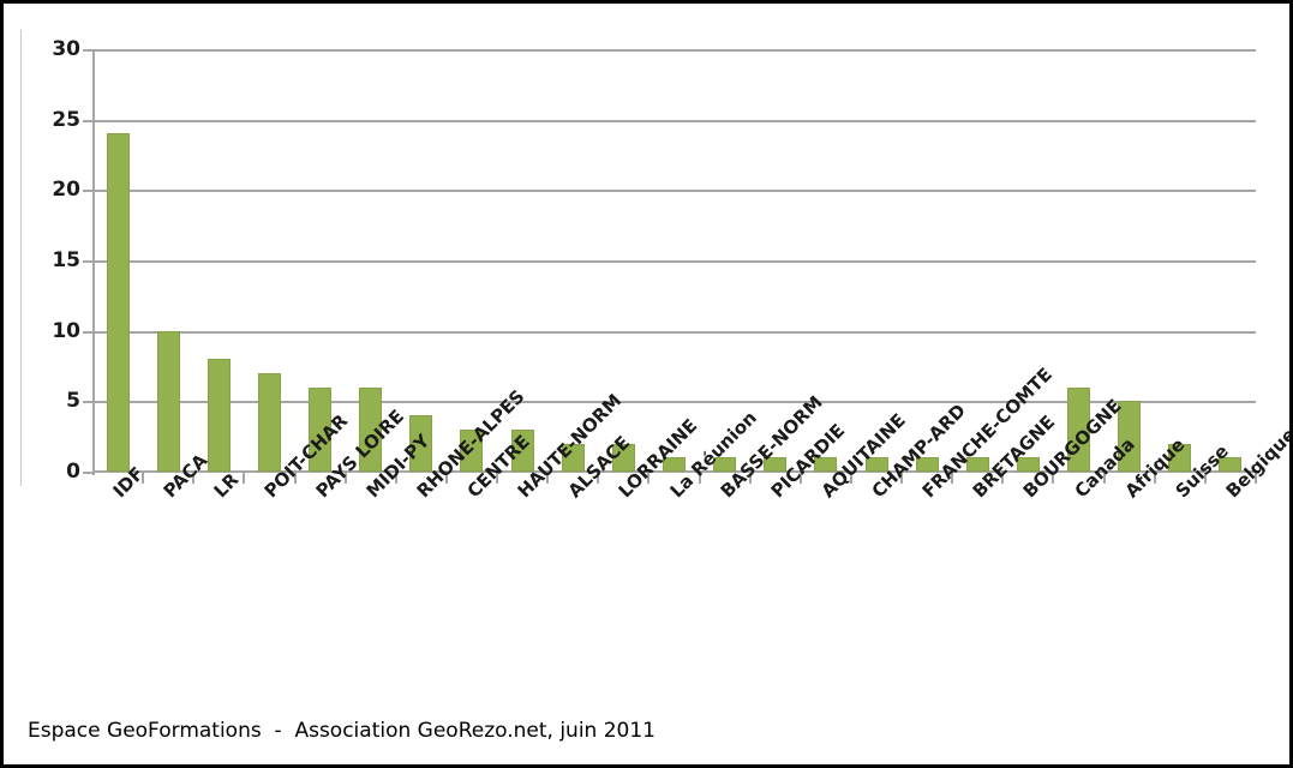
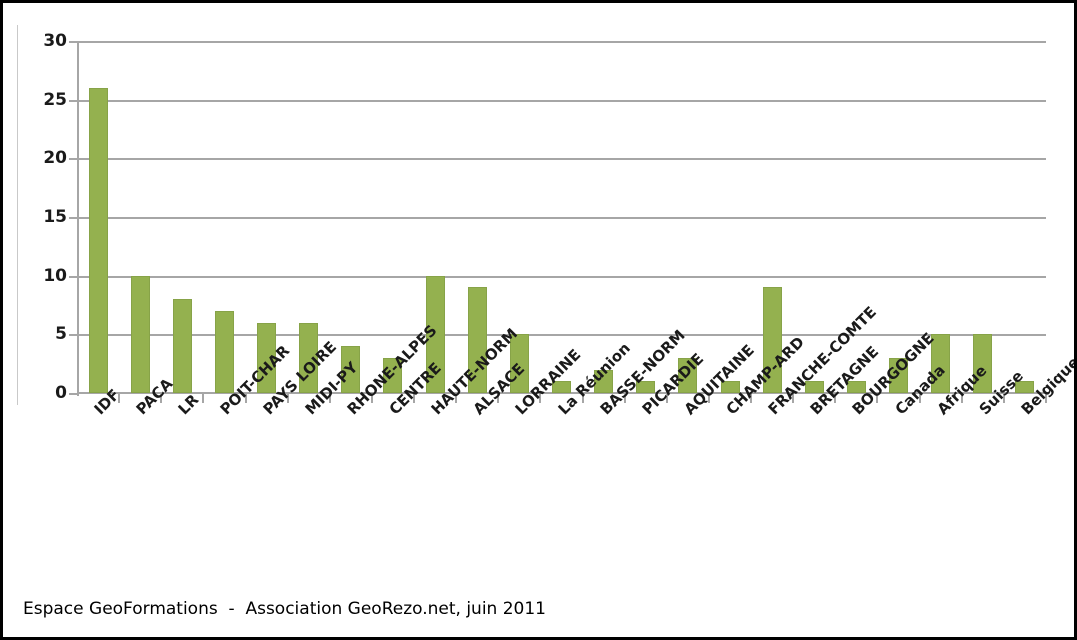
IDF: 24 -> 26
HAUTE-NORM: 3 -> 10
ALSACE: 2 -> 9
LORRAINE: 2 -> 5
BASSE-NORM: 1 -> 2
AQUITAINE: 1 -> 3
FRANCHE-COMTE: 1 -> 9
Canada: 6 -> 3
Suisse: 2 -> 5
